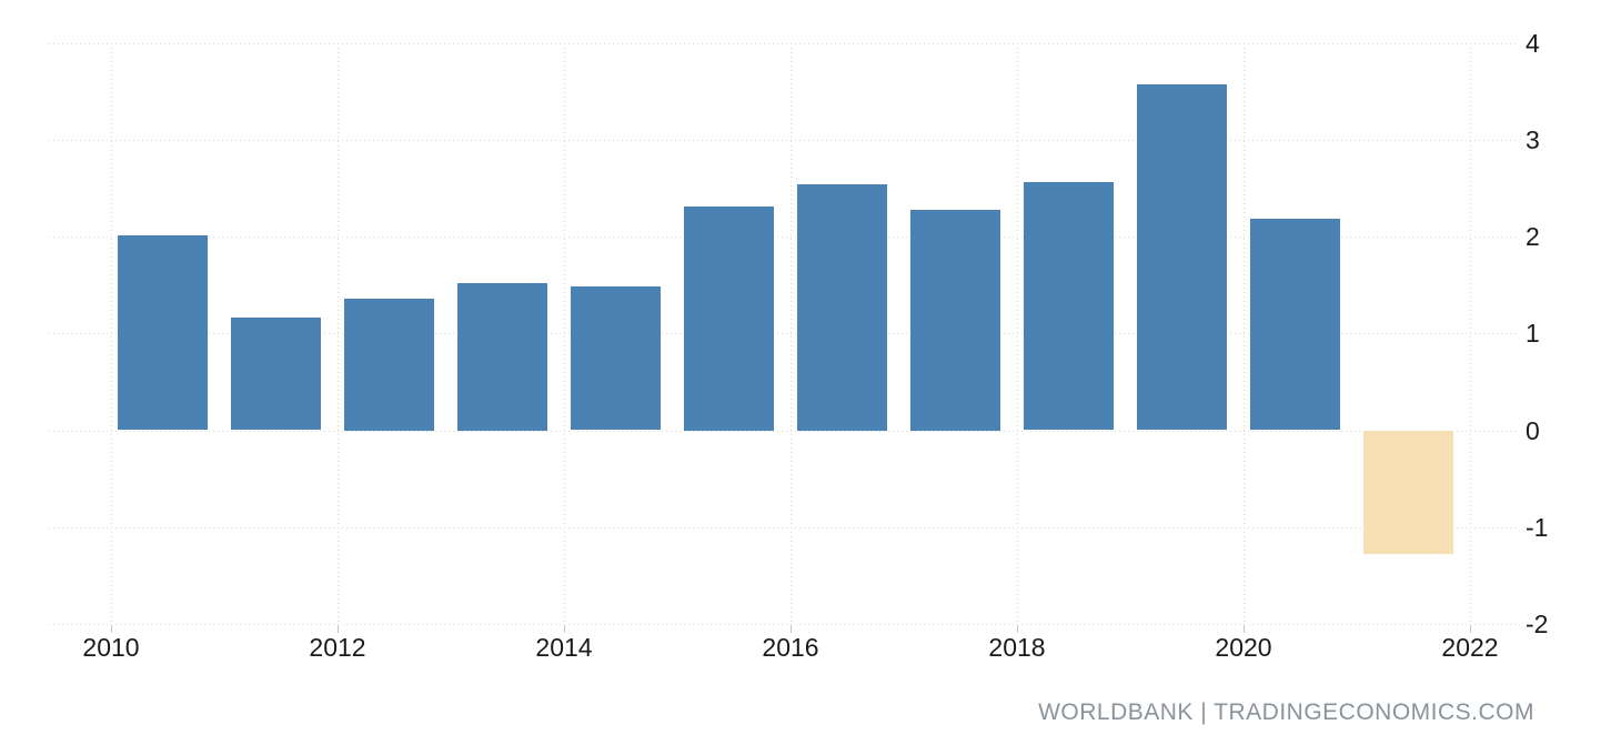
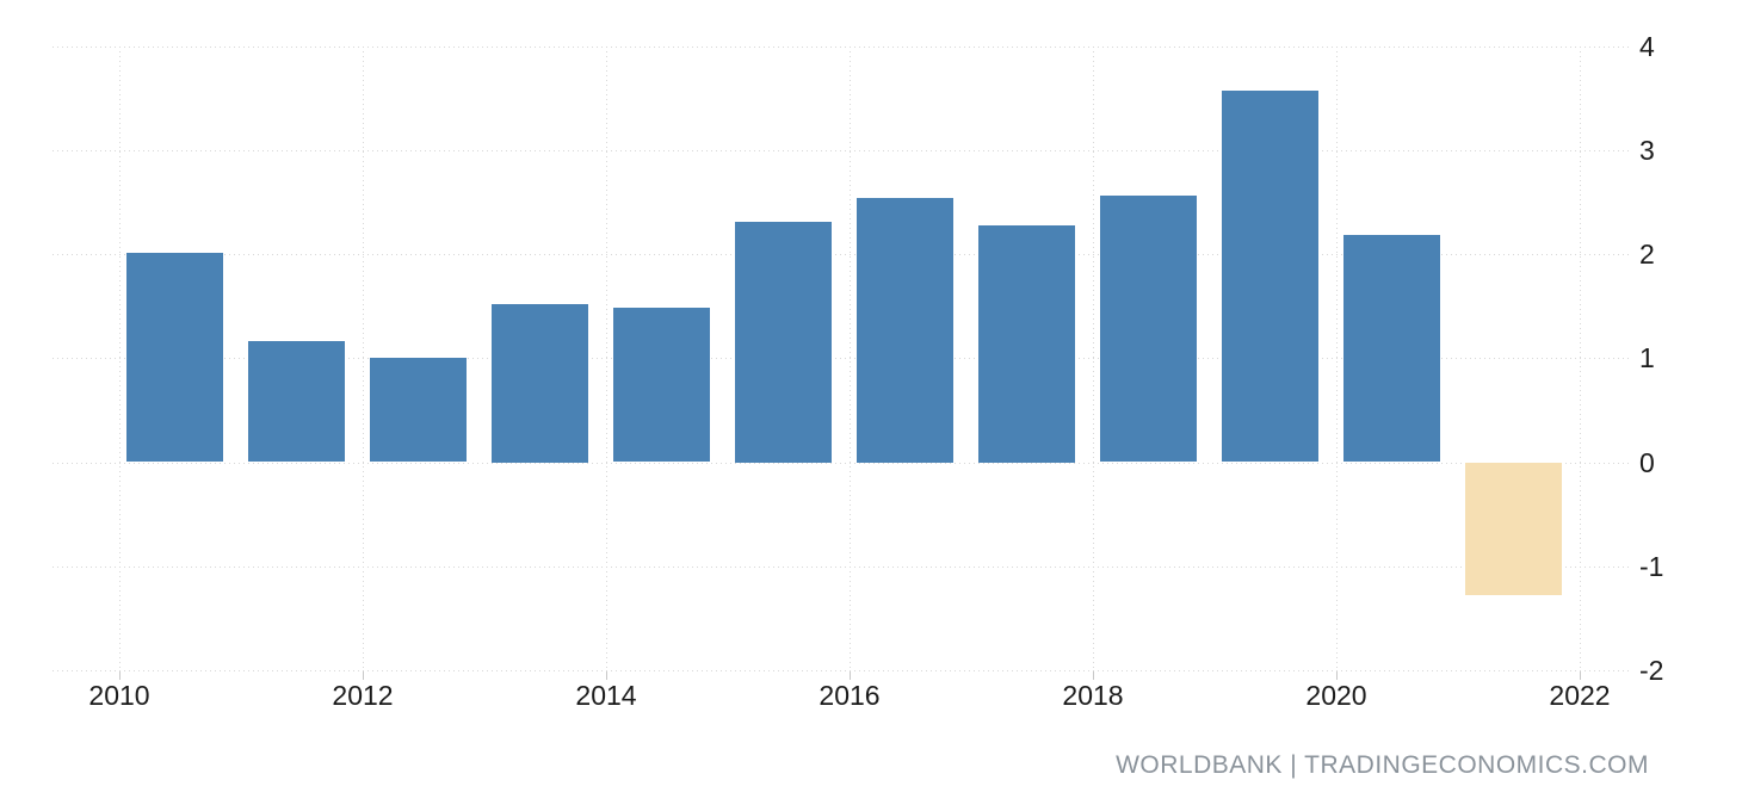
2012: 1.4 -> 1.0
